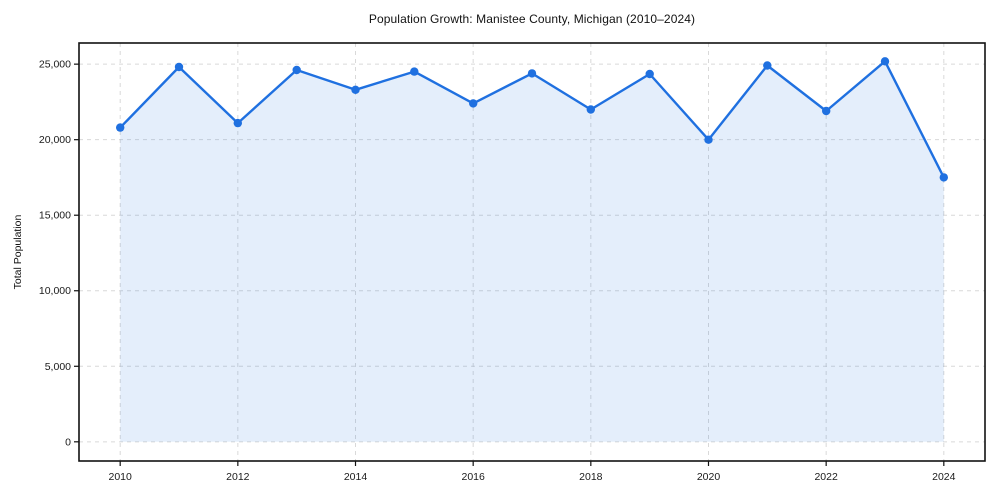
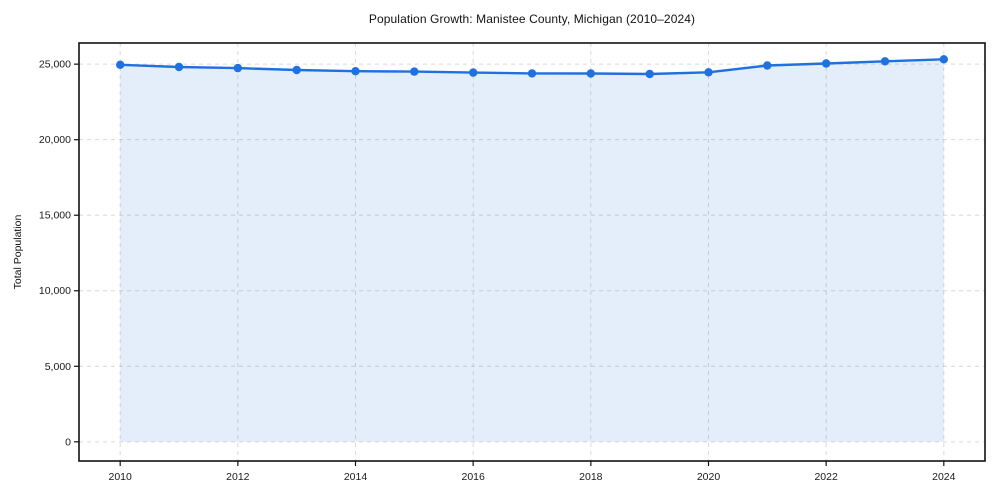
2010: 20800 -> 25000
2012: 21100 -> 24700
2014: 23300 -> 24500
2016: 22400 -> 24400
2018: 22000 -> 24400
2020: 20000 -> 24500
2022: 21900 -> 25000
2024: 17500 -> 25300
